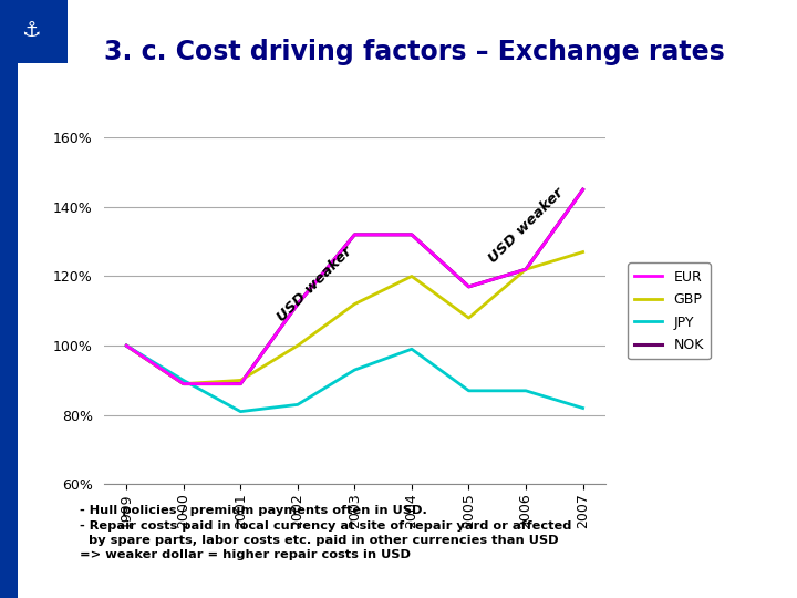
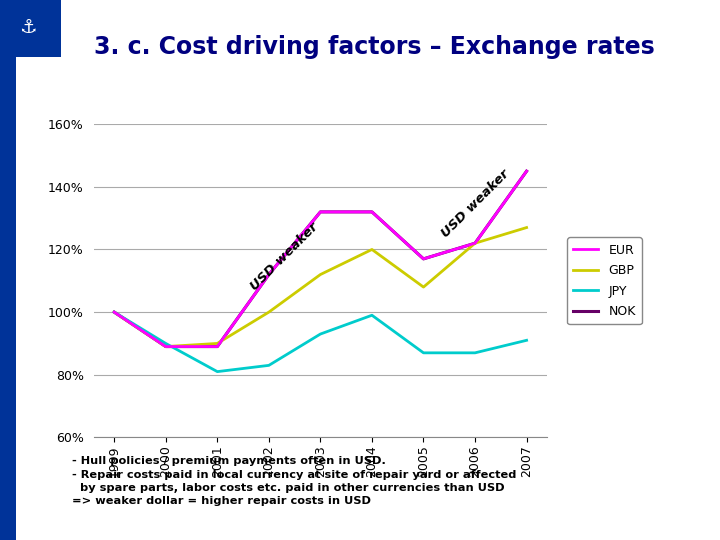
JPY/2007: 82% -> 91%
